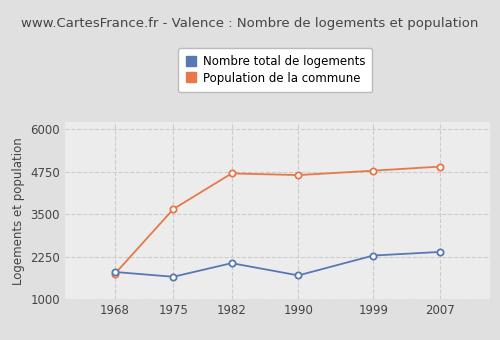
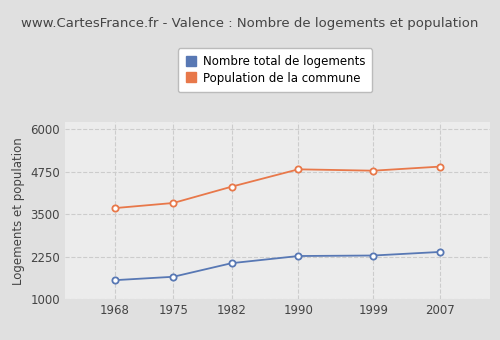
Nombre total de logements/1968: 1800 -> 1560
Population de la commune/1968: 1750 -> 3680
Population de la commune/1975: 3650 -> 3830
Population de la commune/1982: 4700 -> 4310
Nombre total de logements/1990: 1700 -> 2270
Population de la commune/1990: 4650 -> 4820
